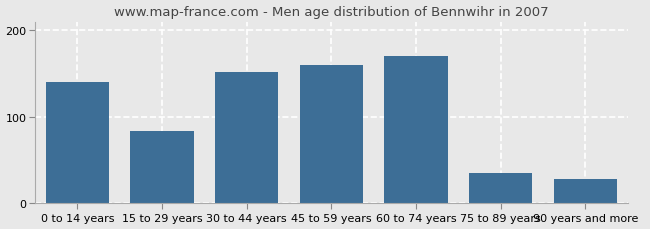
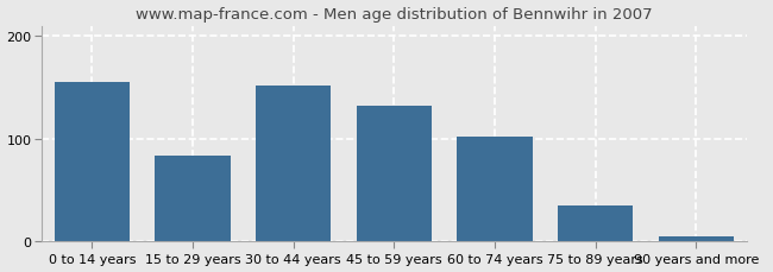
0 to 14 years: 140 -> 155
45 to 59 years: 160 -> 132
60 to 74 years: 170 -> 102
90 years and more: 28 -> 5
